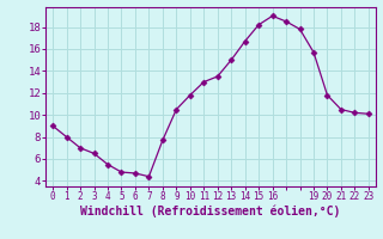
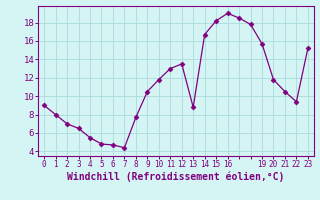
13: 15.0 -> 8.8
22: 10.2 -> 9.4
23: 10.1 -> 15.2
